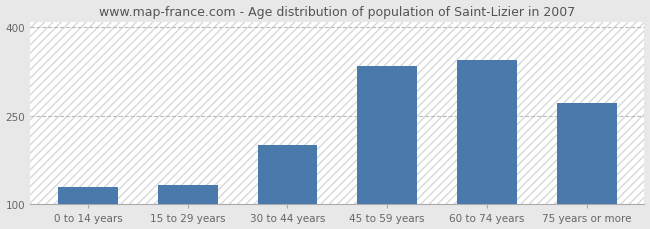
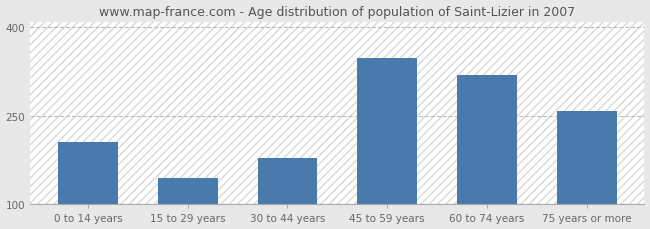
0 to 14 years: 130 -> 206
15 to 29 years: 133 -> 144
30 to 44 years: 200 -> 178
45 to 59 years: 335 -> 348
60 to 74 years: 345 -> 320
75 years or more: 272 -> 258
